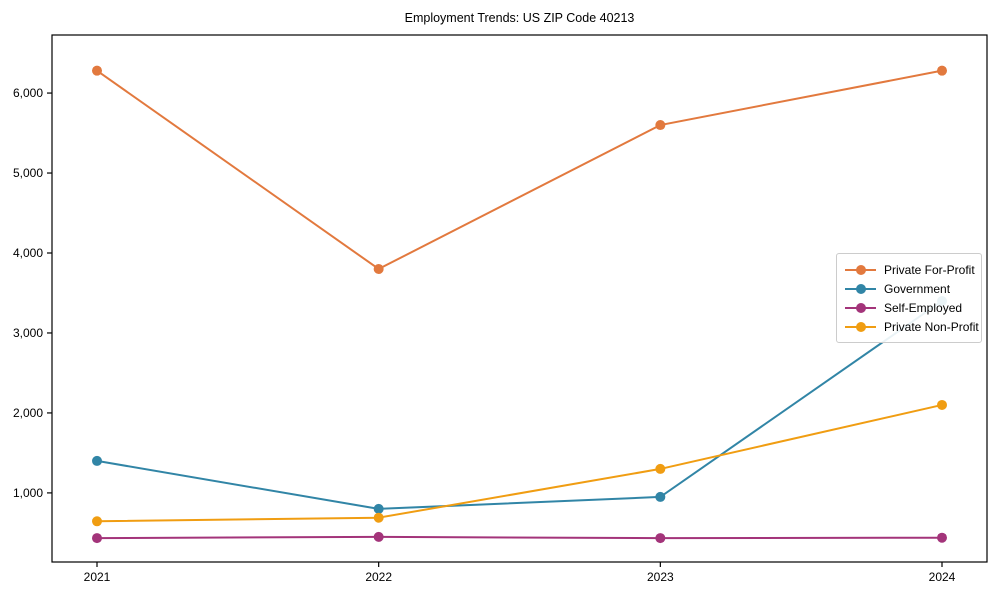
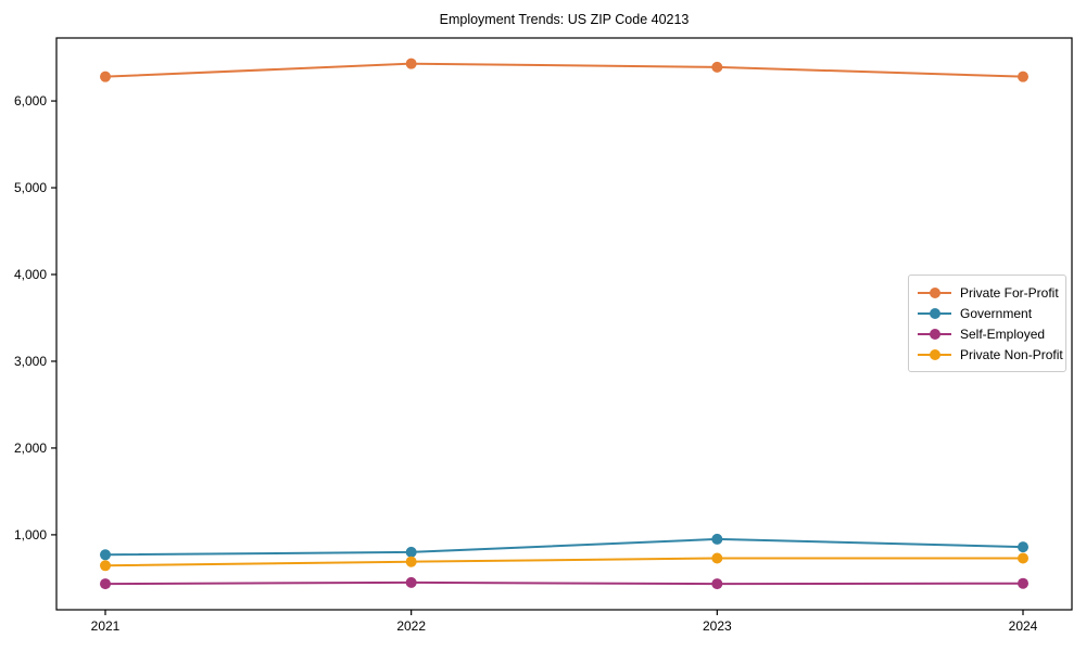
Government/2021: 1400 -> 800
Private For-Profit/2022: 3800 -> 6400
Private For-Profit/2023: 5600 -> 6400
Private Non-Profit/2023: 1300 -> 700
Government/2024: 3400 -> 900
Private Non-Profit/2024: 2100 -> 700
